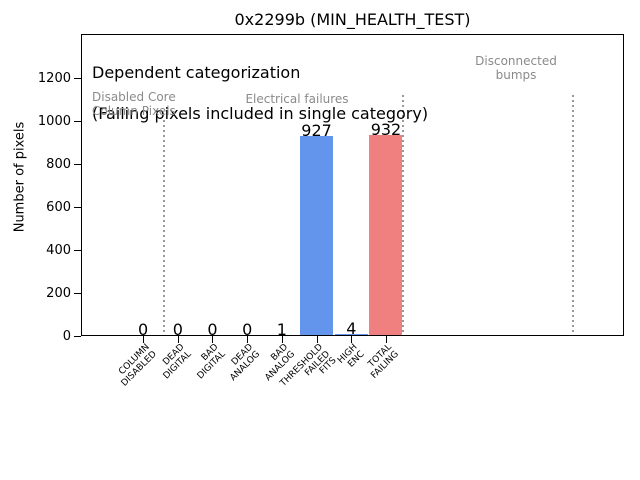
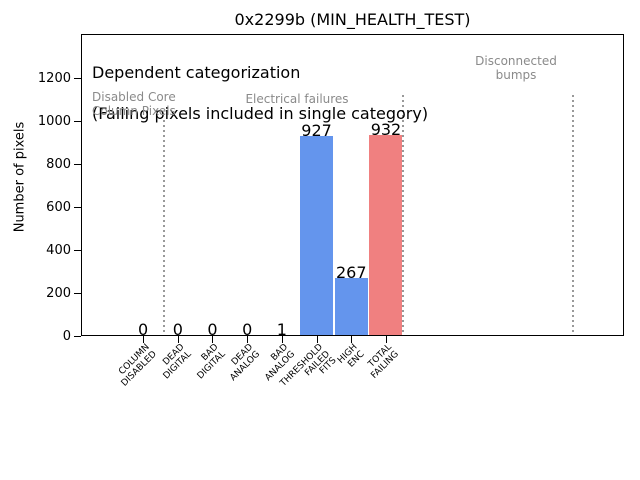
HIGH ENC: 4 -> 267
